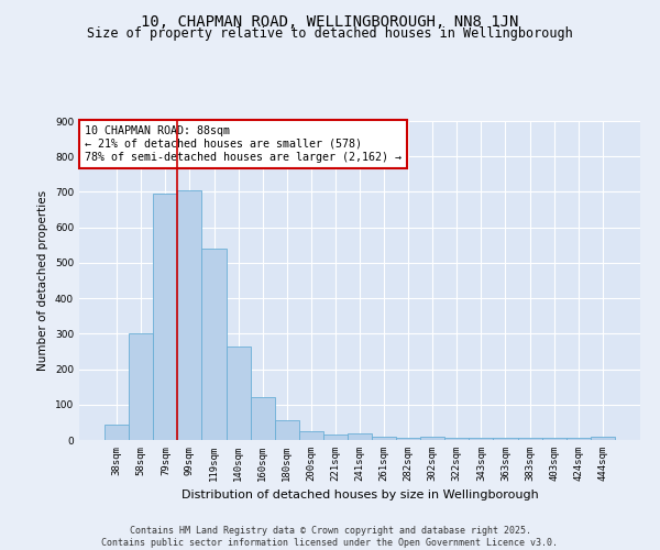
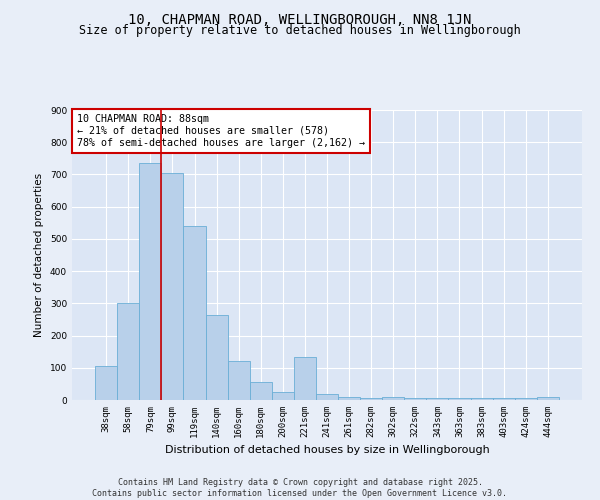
38sqm: 45 -> 105
79sqm: 695 -> 735
221sqm: 15 -> 135
